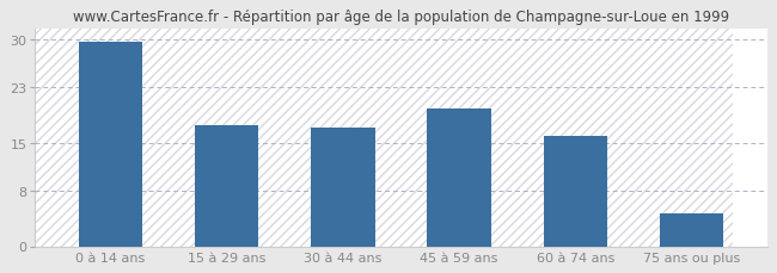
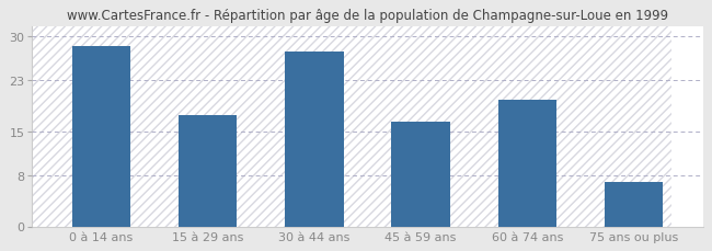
0 à 14 ans: 29.6 -> 28.5
30 à 44 ans: 17.2 -> 27.5
45 à 59 ans: 20.0 -> 16.5
60 à 74 ans: 16.0 -> 20.0
75 ans ou plus: 4.8 -> 7.0
